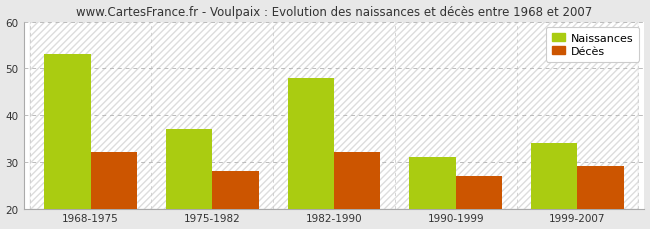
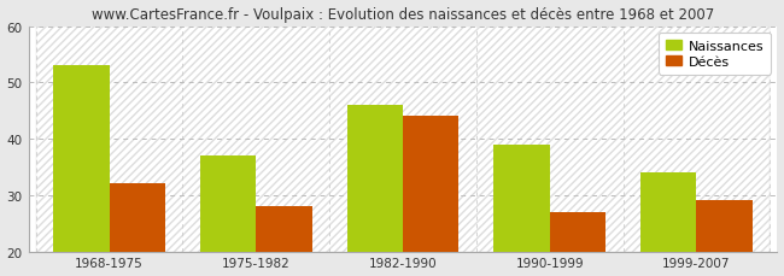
Naissances/1982-1990: 48 -> 46
Décès/1982-1990: 32 -> 44
Naissances/1990-1999: 31 -> 39
